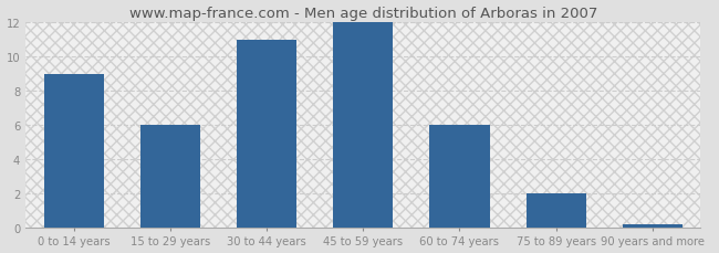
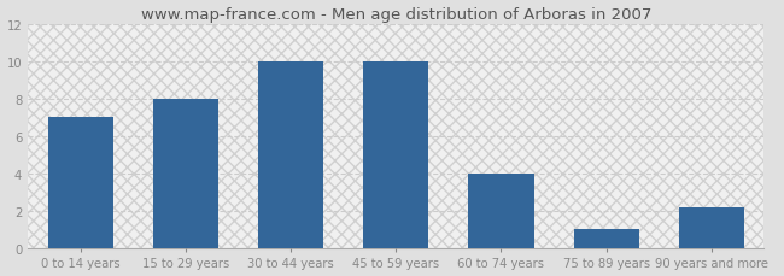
0 to 14 years: 9.0 -> 7.0
15 to 29 years: 6.0 -> 8.0
30 to 44 years: 11.0 -> 10.0
45 to 59 years: 12.0 -> 10.0
60 to 74 years: 6.0 -> 4.0
75 to 89 years: 2.0 -> 1.0
90 years and more: 0.1 -> 2.2
